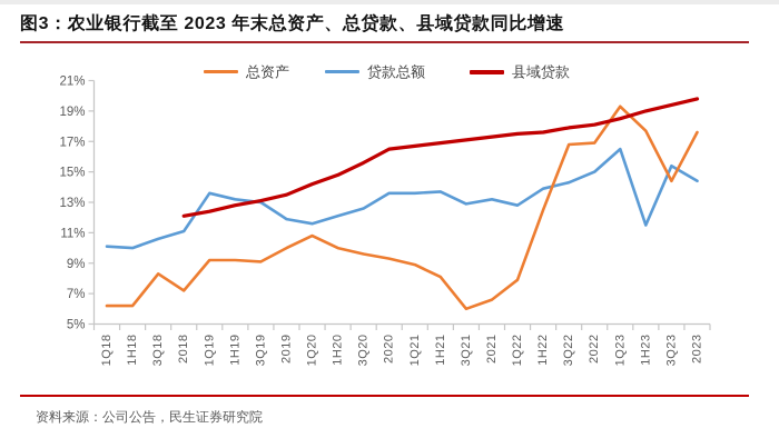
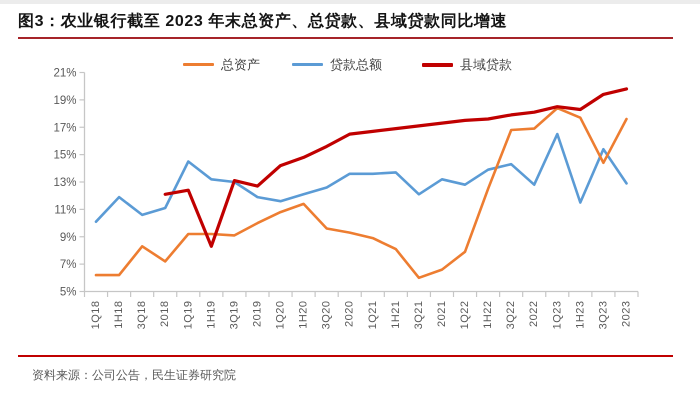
贷款总额/1H18: 10.0% -> 11.9%
贷款总额/1Q19: 13.6% -> 14.5%
县域贷款/1H19: 12.8% -> 8.3%
县域贷款/2019: 13.5% -> 12.7%
总资产/1H20: 10.0% -> 11.4%
贷款总额/3Q21: 12.9% -> 12.1%
贷款总额/2022: 15.0% -> 12.8%
总资产/1Q23: 19.3% -> 18.4%
县域贷款/1H23: 19.0% -> 18.3%
贷款总额/2023: 14.4% -> 12.9%
